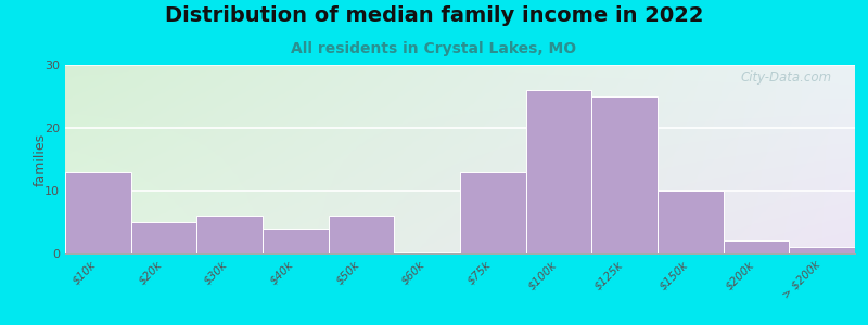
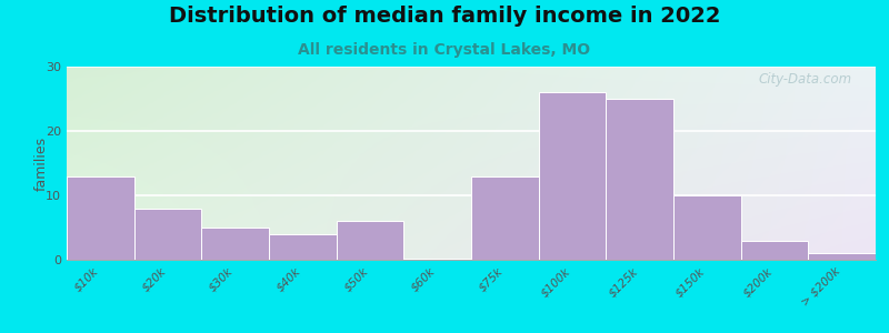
$20k: 5 -> 8
$30k: 6 -> 5
$200k: 2 -> 3
